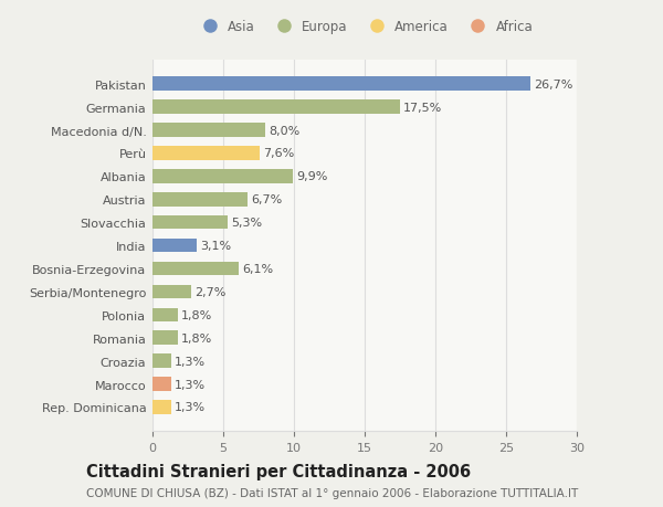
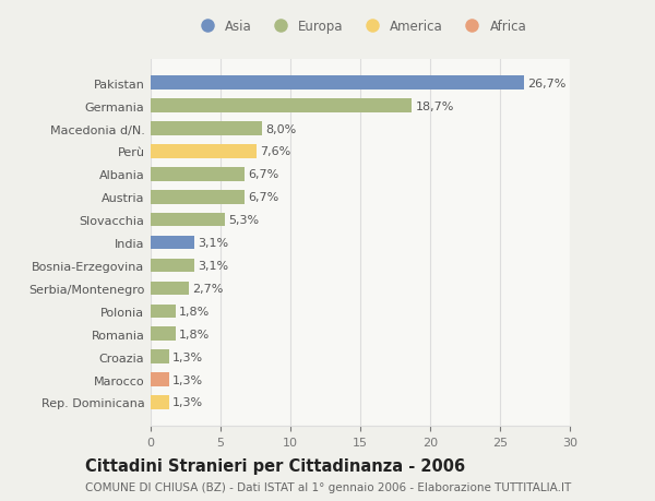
Germania: 17,5% -> 18,7%
Albania: 9,9% -> 6,7%
Bosnia-Erzegovina: 6,1% -> 3,1%
